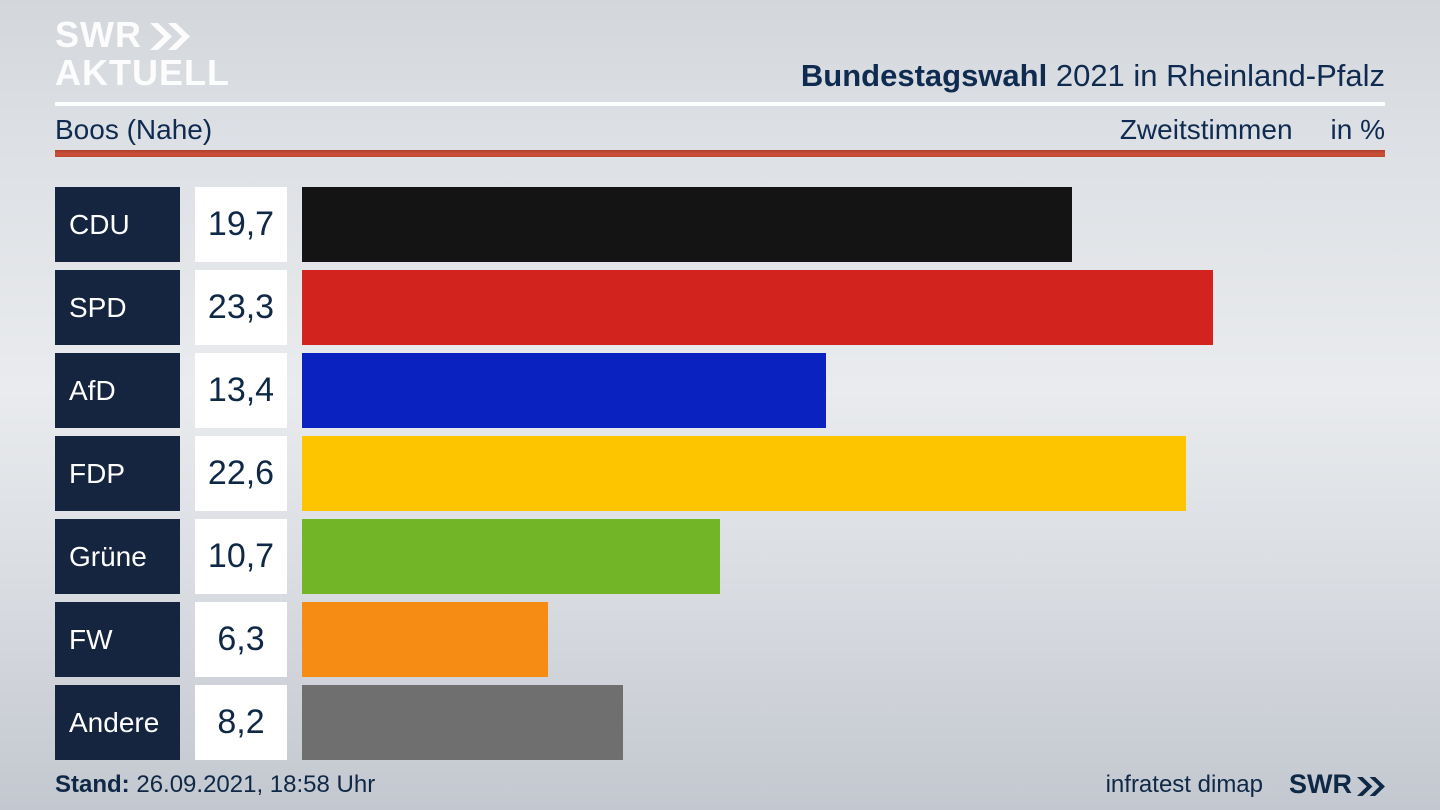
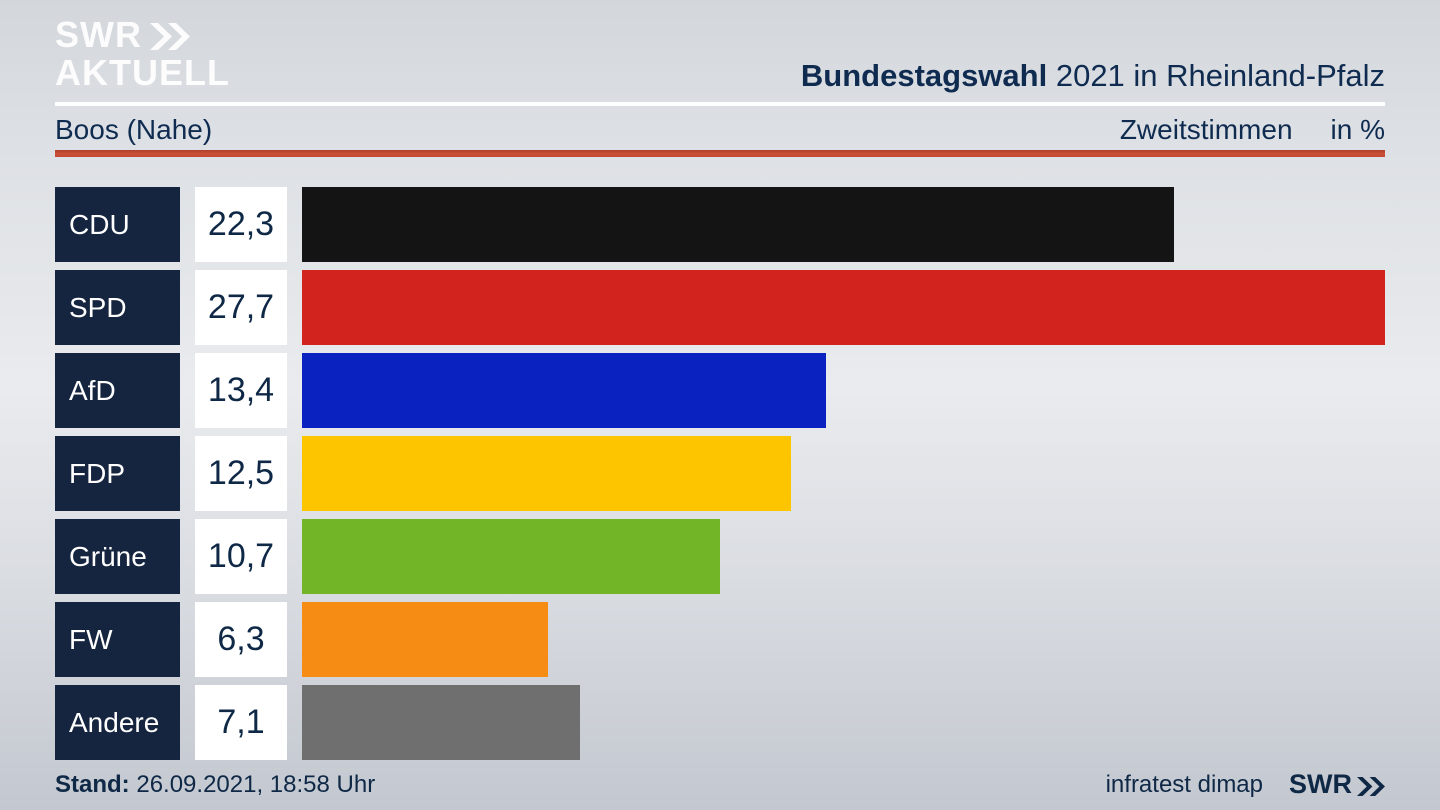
CDU: 19,7 -> 22,3
SPD: 23,3 -> 27,7
FDP: 22,6 -> 12,5
Andere: 8,2 -> 7,1
